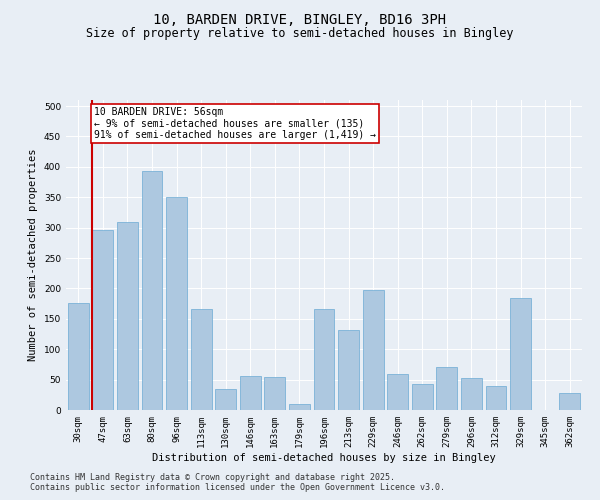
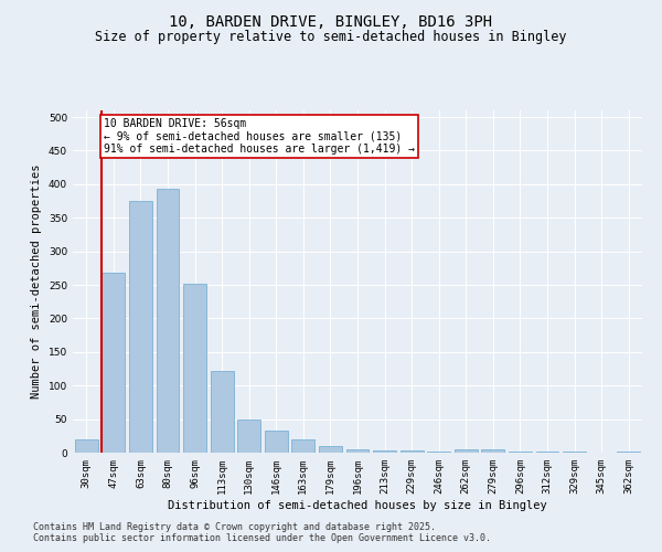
30sqm: 176 -> 20
47sqm: 296 -> 268
63sqm: 310 -> 375
96sqm: 350 -> 252
113sqm: 166 -> 122
130sqm: 34 -> 50
146sqm: 56 -> 33
163sqm: 54 -> 20
196sqm: 166 -> 5
213sqm: 132 -> 4
229sqm: 198 -> 3
246sqm: 60 -> 2
262sqm: 42 -> 5
279sqm: 70 -> 5
296sqm: 52 -> 1
312sqm: 40 -> 2
329sqm: 184 -> 1
362sqm: 28 -> 2
